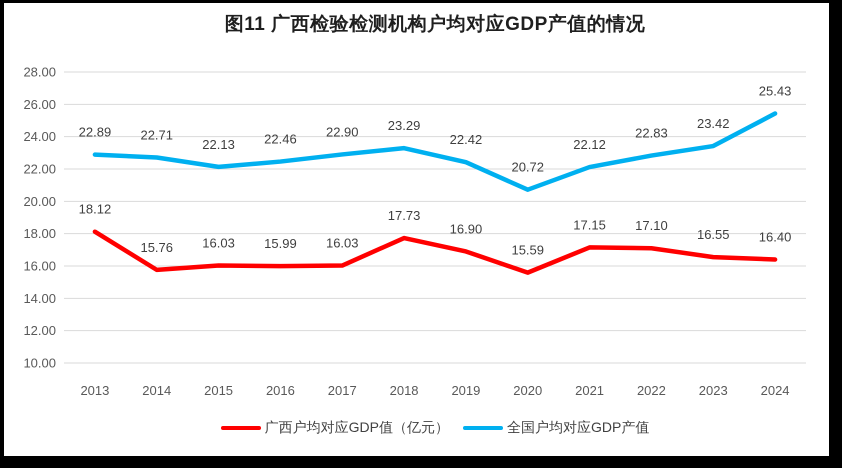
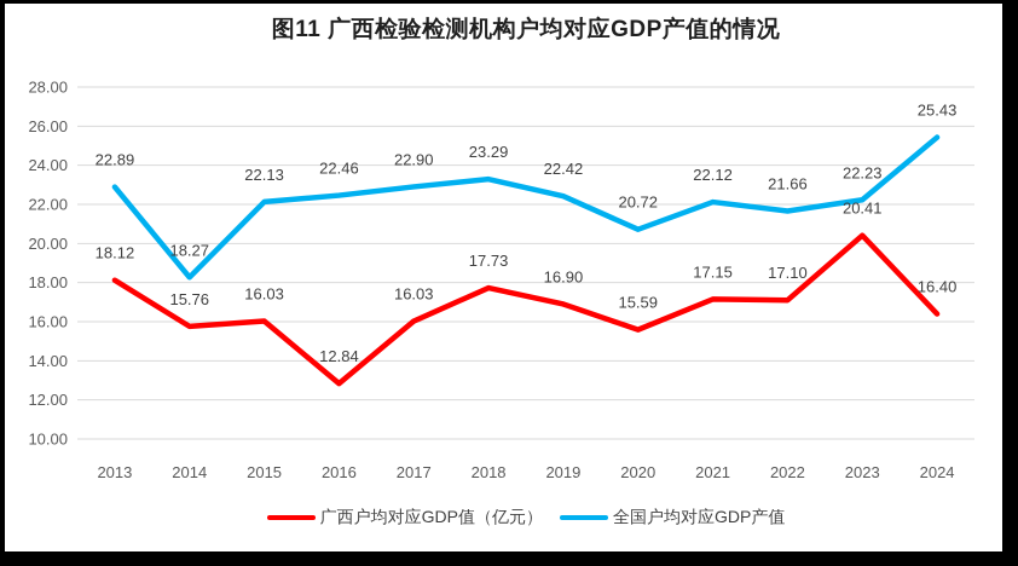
全国户均对应GDP产值/2014: 22.71 -> 18.27
广西户均对应GDP值（亿元）/2016: 15.99 -> 12.84
全国户均对应GDP产值/2022: 22.83 -> 21.66
广西户均对应GDP值（亿元）/2023: 16.55 -> 20.41
全国户均对应GDP产值/2023: 23.42 -> 22.23
